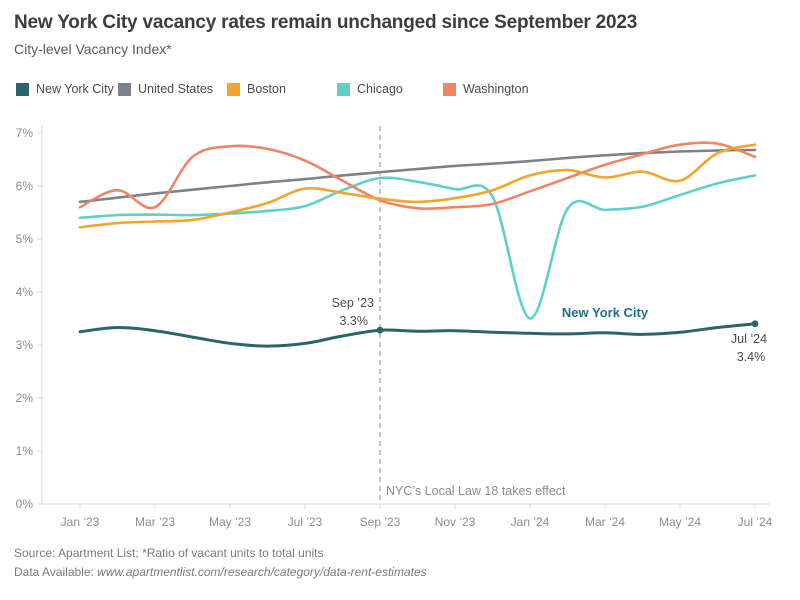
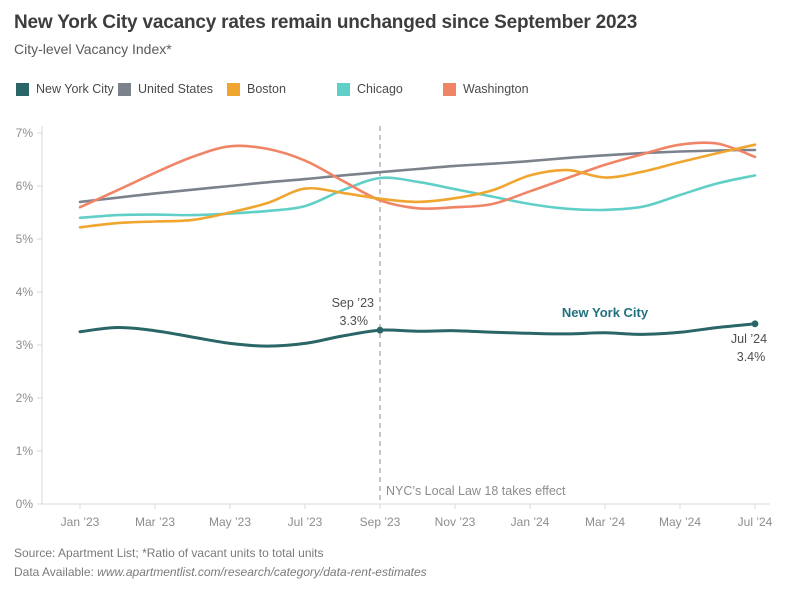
Washington/Mar ’23: 5.6% -> 6.2%
Chicago/Jan ’24: 3.5% -> 5.7%
Boston/May ’24: 6.1% -> 6.5%
